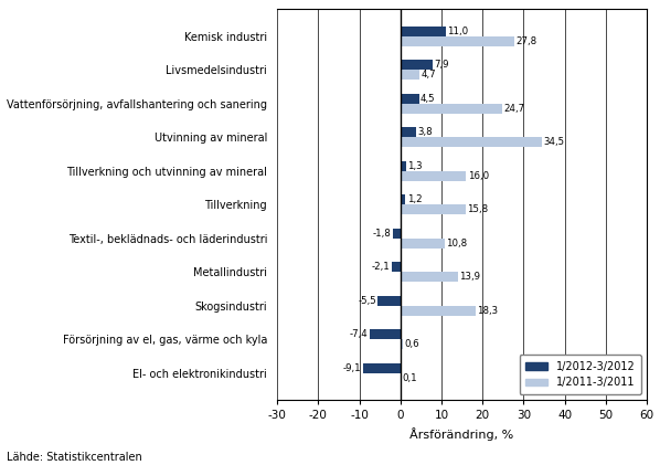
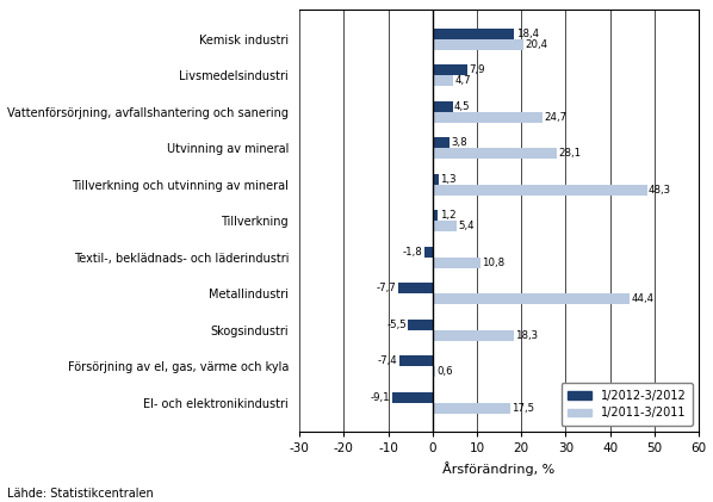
1/2012-3/2012/Kemisk industri: 11,0 -> 18,4
1/2011-3/2011/Kemisk industri: 27,8 -> 20,4
1/2011-3/2011/Utvinning av mineral: 34,5 -> 28,1
1/2011-3/2011/Tillverkning och utvinning av mineral: 16,0 -> 48,3
1/2011-3/2011/Tillverkning: 15,8 -> 5,4
1/2012-3/2012/Metallindustri: -2,1 -> -7,7
1/2011-3/2011/Metallindustri: 13,9 -> 44,4
1/2011-3/2011/El- och elektronikindustri: 0,1 -> 17,5
